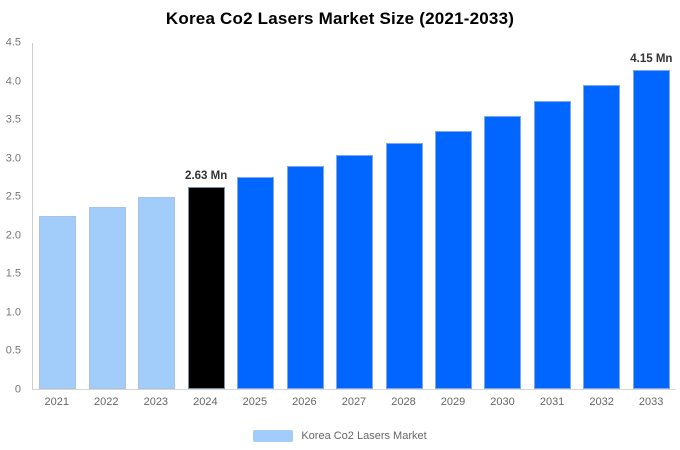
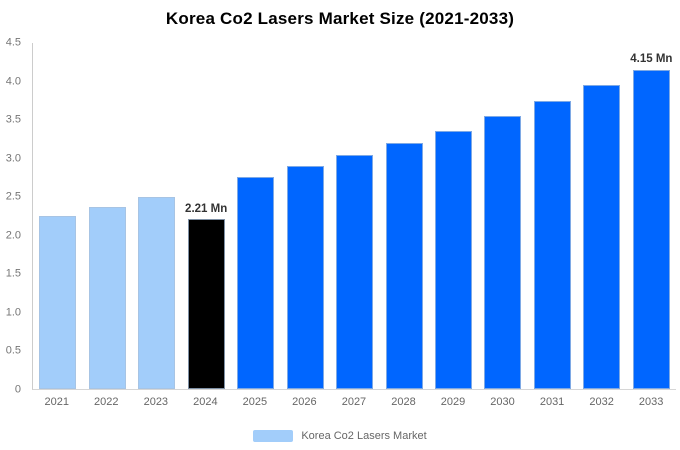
2024: 2.63 -> 2.21
